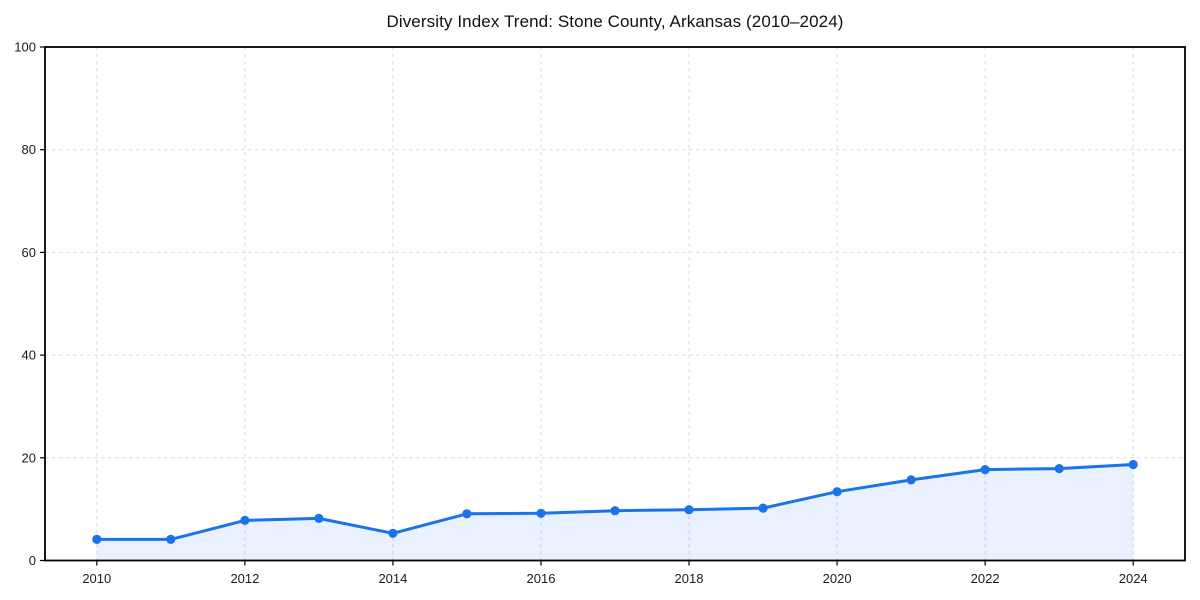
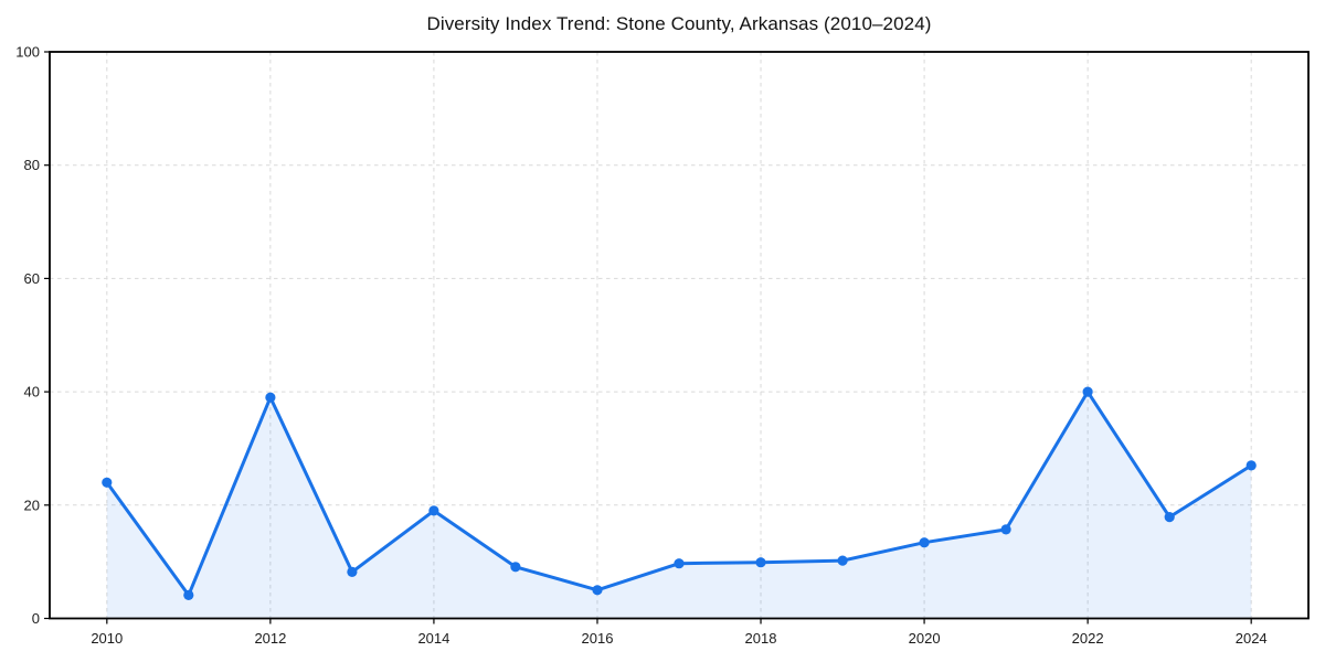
2010: 4 -> 24
2012: 8 -> 39
2014: 5 -> 19
2016: 9 -> 5
2022: 18 -> 40
2024: 19 -> 27
